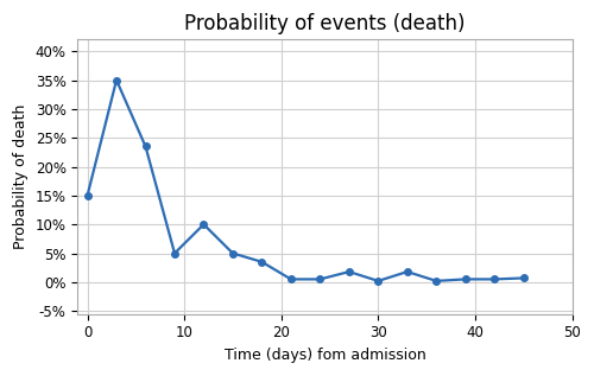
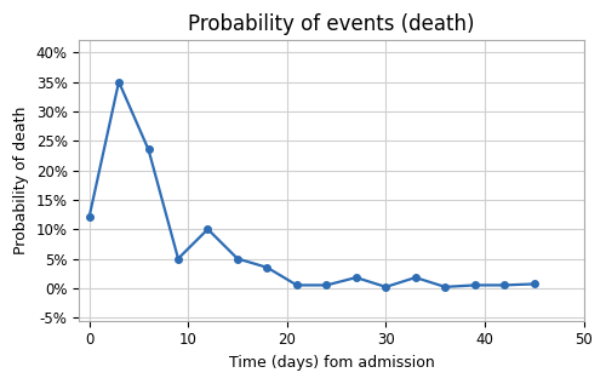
0: 15.0% -> 12.0%
